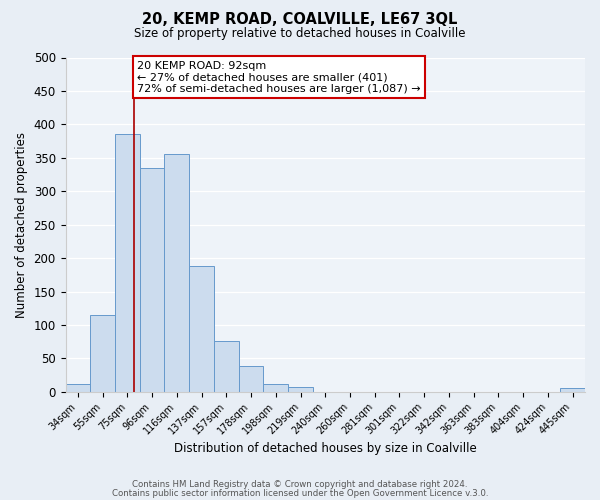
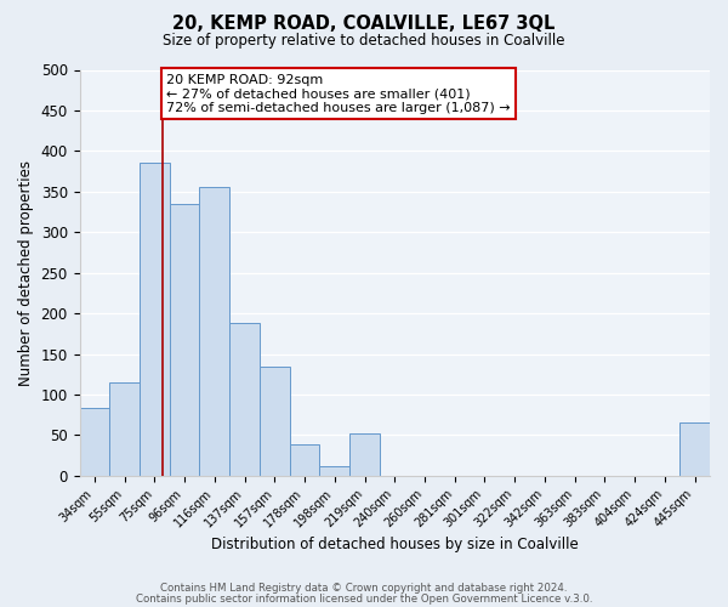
34sqm: 12 -> 84
157sqm: 76 -> 134
219sqm: 7 -> 52
445sqm: 5 -> 66
